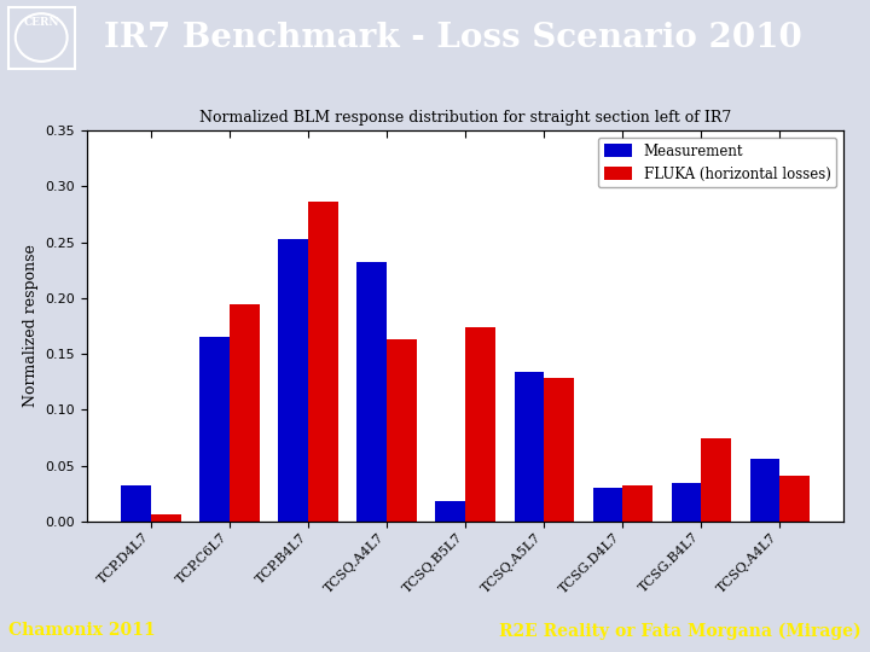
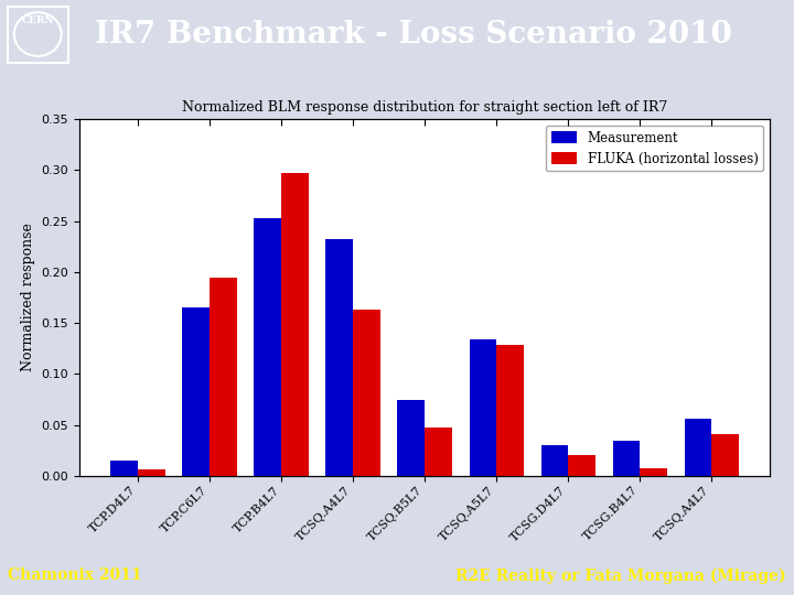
Measurement/TCP.D4L7: 0.032 -> 0.015
FLUKA (horizontal losses)/TCP.B4L7: 0.286 -> 0.297
Measurement/TCSQ.B5L7: 0.018 -> 0.075
FLUKA (horizontal losses)/TCSQ.B5L7: 0.174 -> 0.047
FLUKA (horizontal losses)/TCSG.D4L7: 0.032 -> 0.020
FLUKA (horizontal losses)/TCSG.B4L7: 0.074 -> 0.008
